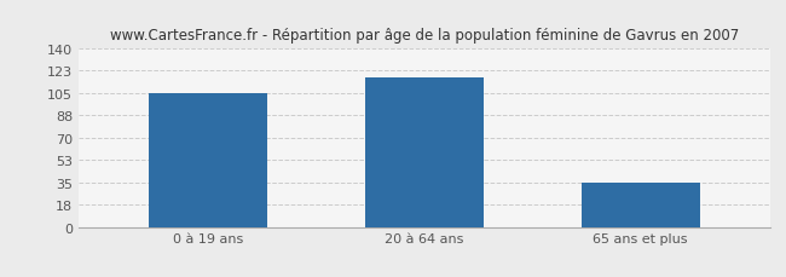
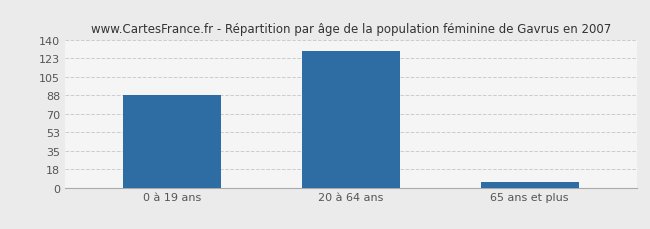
0 à 19 ans: 105 -> 88
20 à 64 ans: 118 -> 130
65 ans et plus: 35 -> 5
